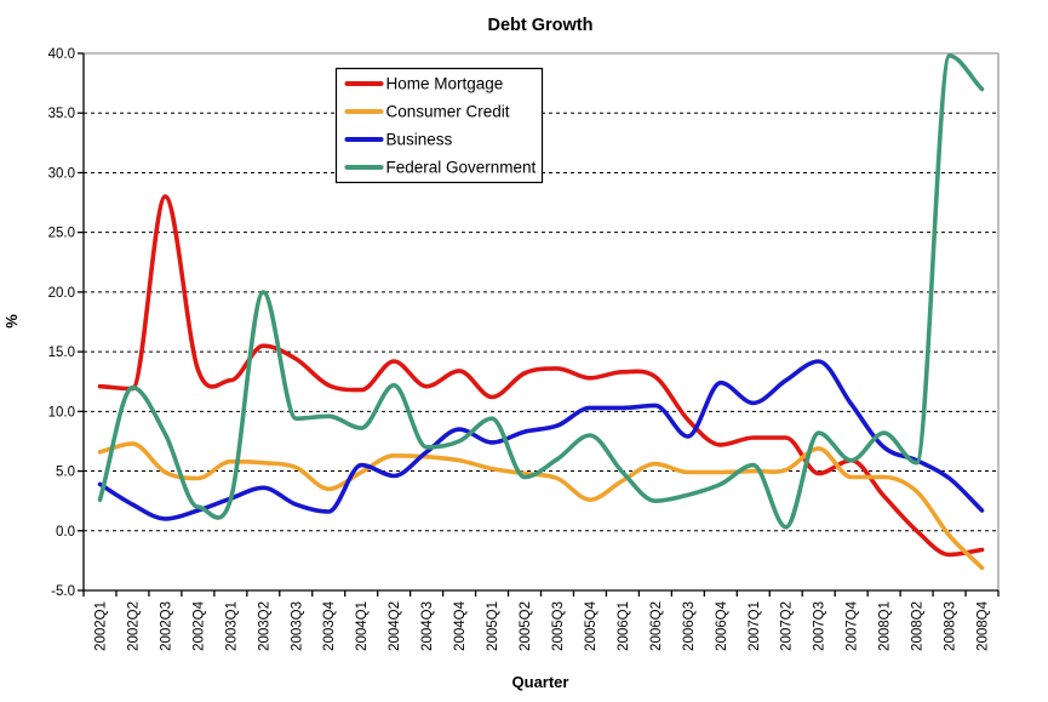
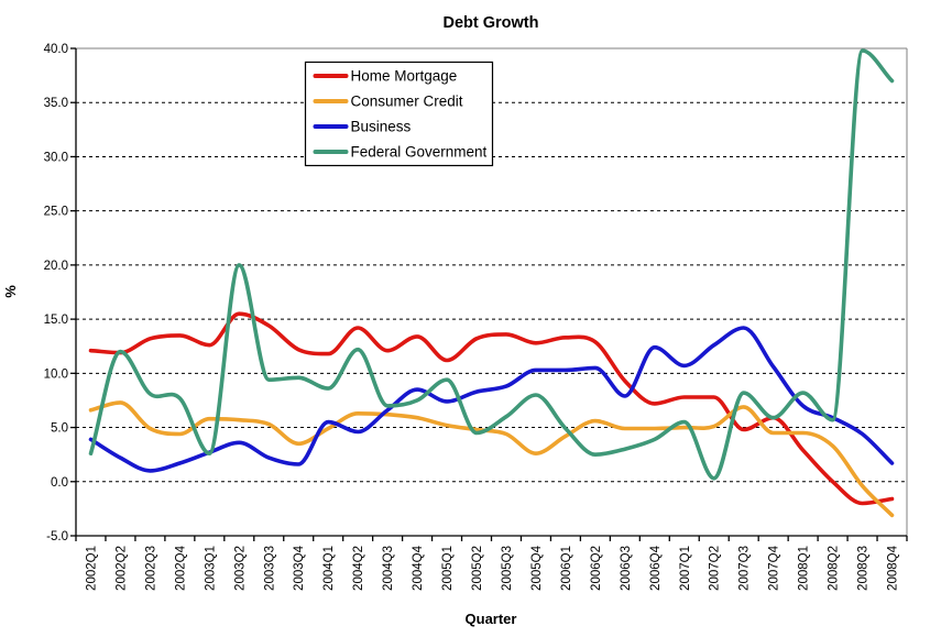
Home Mortgage/2002Q3: 28 -> 13
Federal Government/2002Q4: 2 -> 8
